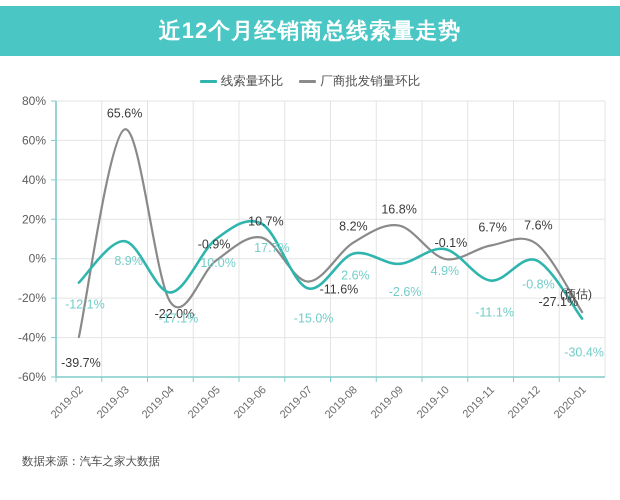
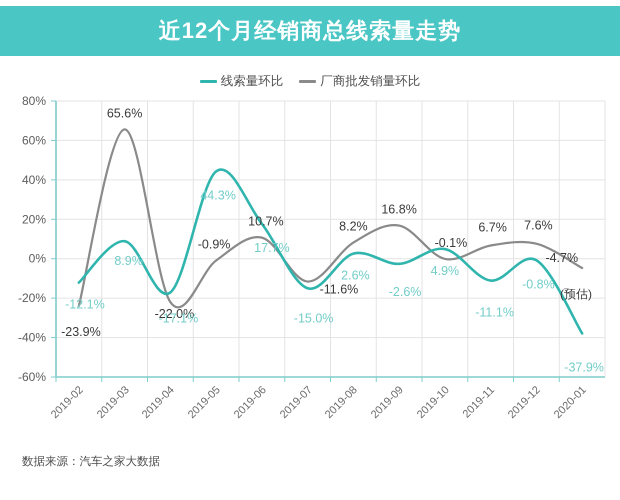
厂商批发销量环比/2019-02: -39.7% -> -23.9%
线索量环比/2019-05: 10.0% -> 44.3%
线索量环比/2020-01: -30.4% -> -37.9%
厂商批发销量环比/2020-01: -27.1% -> -4.7%
